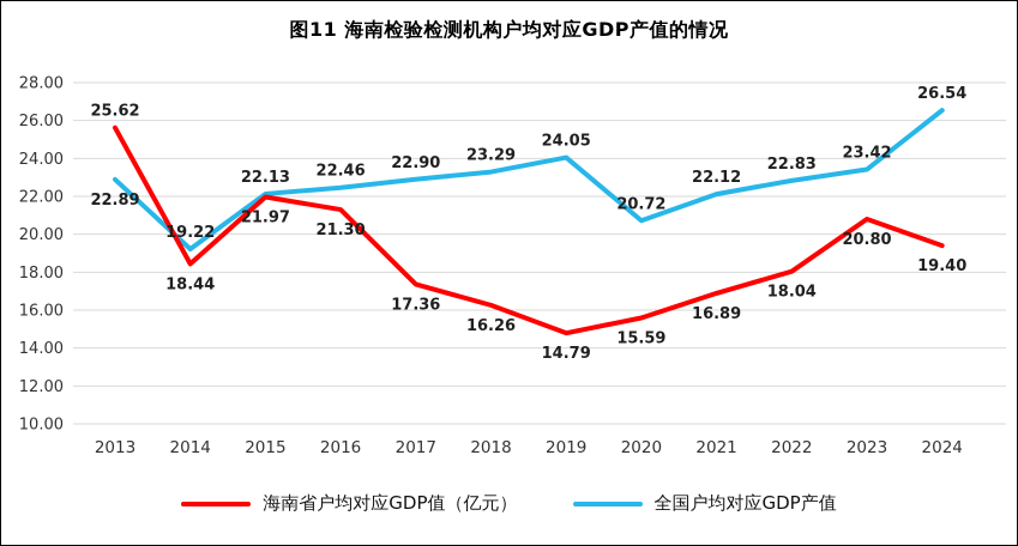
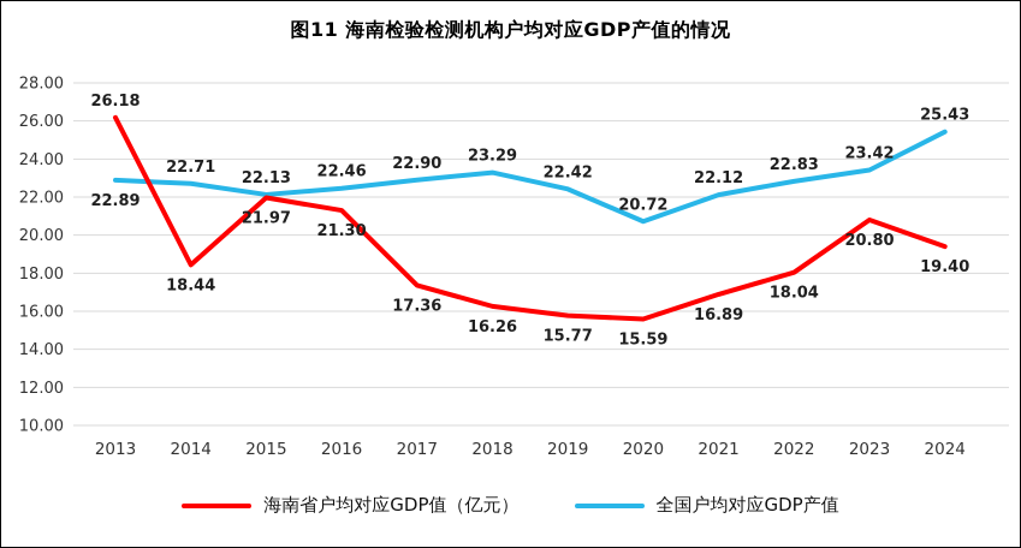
海南省户均对应GDP值（亿元）/2013: 25.62 -> 26.18
全国户均对应GDP产值/2014: 19.22 -> 22.71
海南省户均对应GDP值（亿元）/2019: 14.79 -> 15.77
全国户均对应GDP产值/2019: 24.05 -> 22.42
全国户均对应GDP产值/2024: 26.54 -> 25.43
